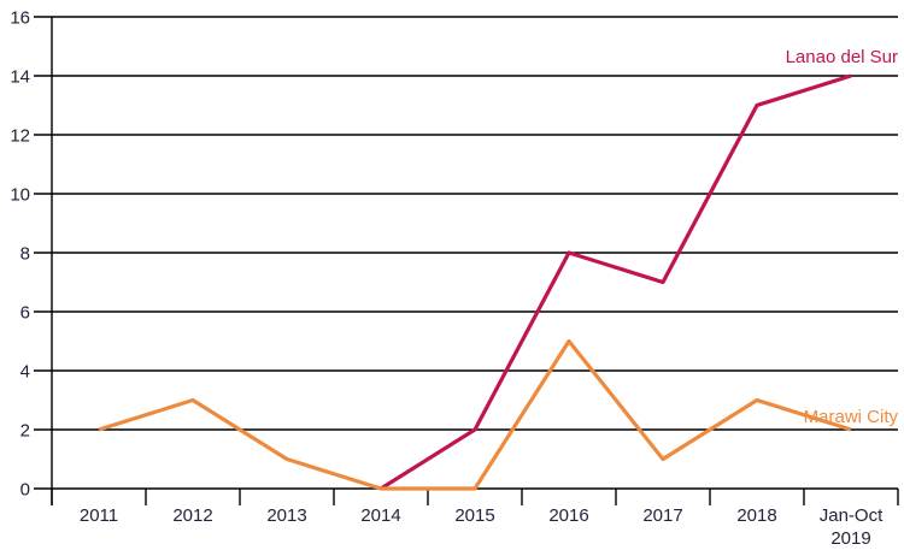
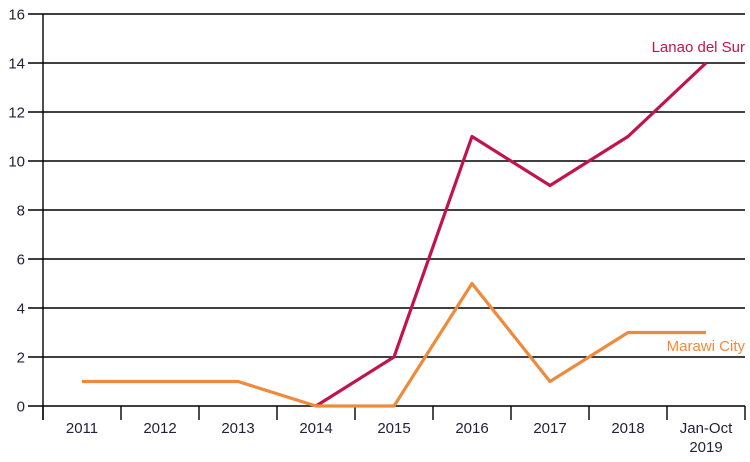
Marawi City/2011: 2 -> 1
Marawi City/2012: 3 -> 1
Lanao del Sur/2016: 8 -> 11
Lanao del Sur/2017: 7 -> 9
Lanao del Sur/2018: 13 -> 11
Marawi City/Jan-Oct 2019: 2 -> 3
